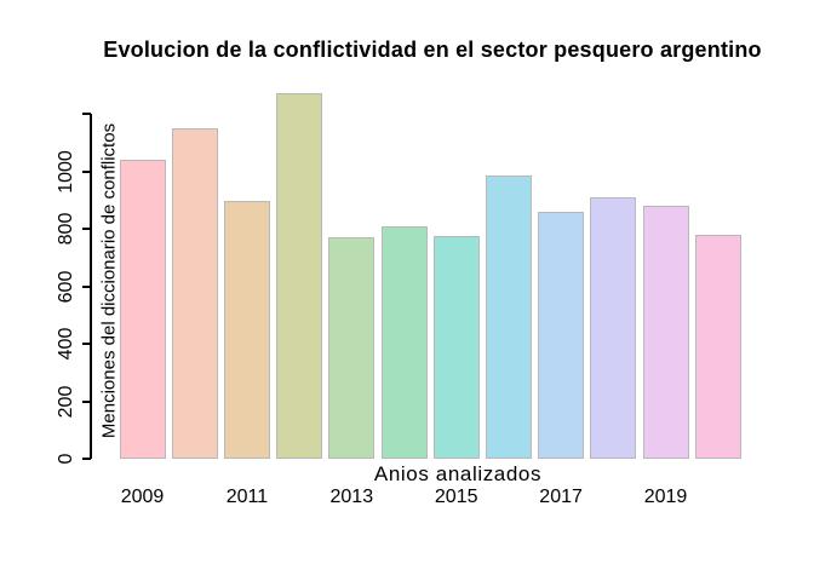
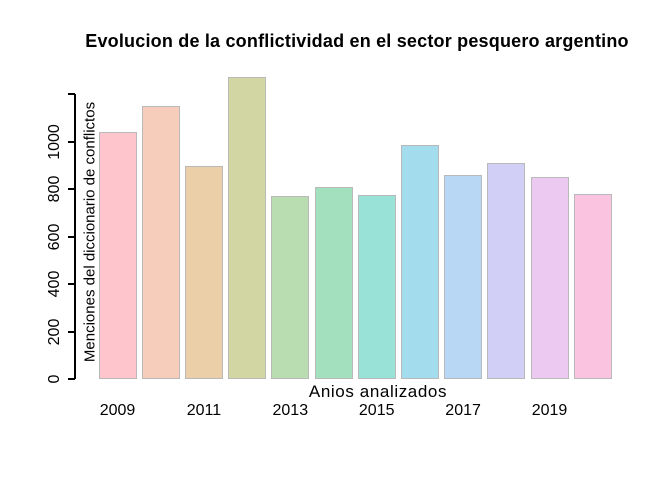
2019: 880 -> 850
